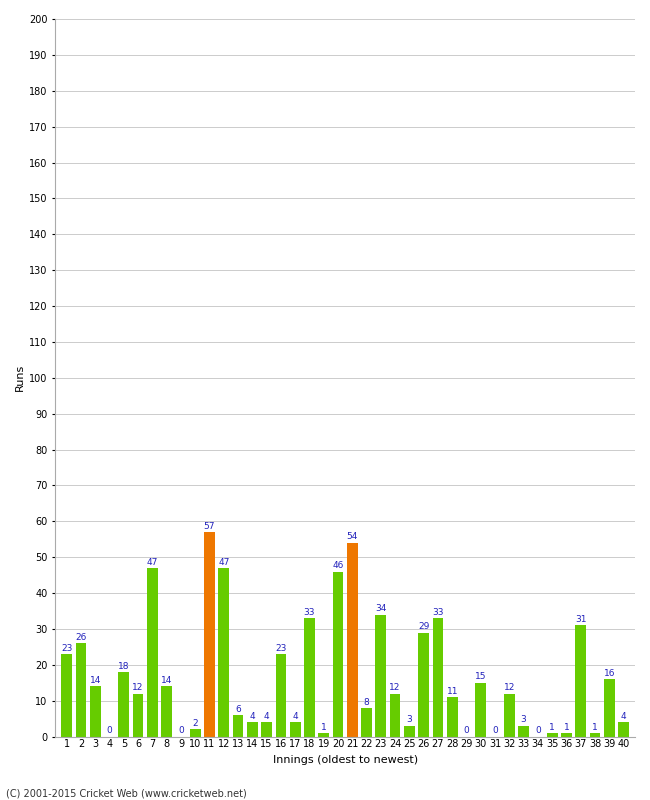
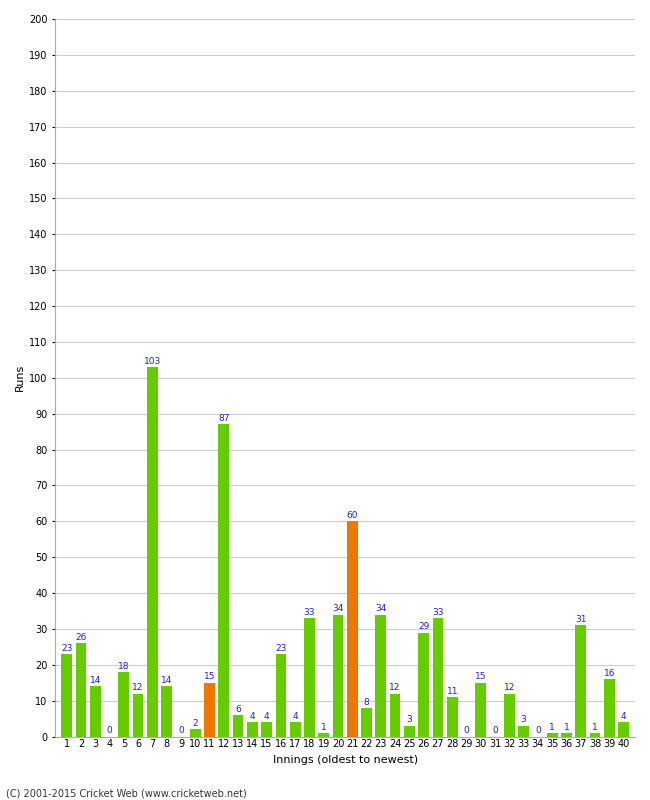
7: 47 -> 103
11: 57 -> 15
12: 47 -> 87
20: 46 -> 34
21: 54 -> 60
